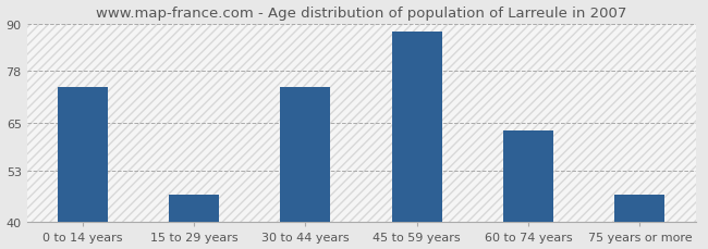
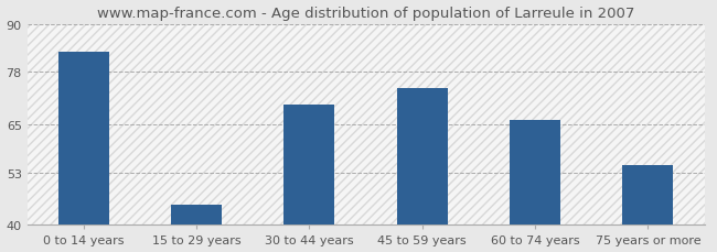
0 to 14 years: 74 -> 83
15 to 29 years: 47 -> 45
30 to 44 years: 74 -> 70
45 to 59 years: 88 -> 74
60 to 74 years: 63 -> 66
75 years or more: 47 -> 55
